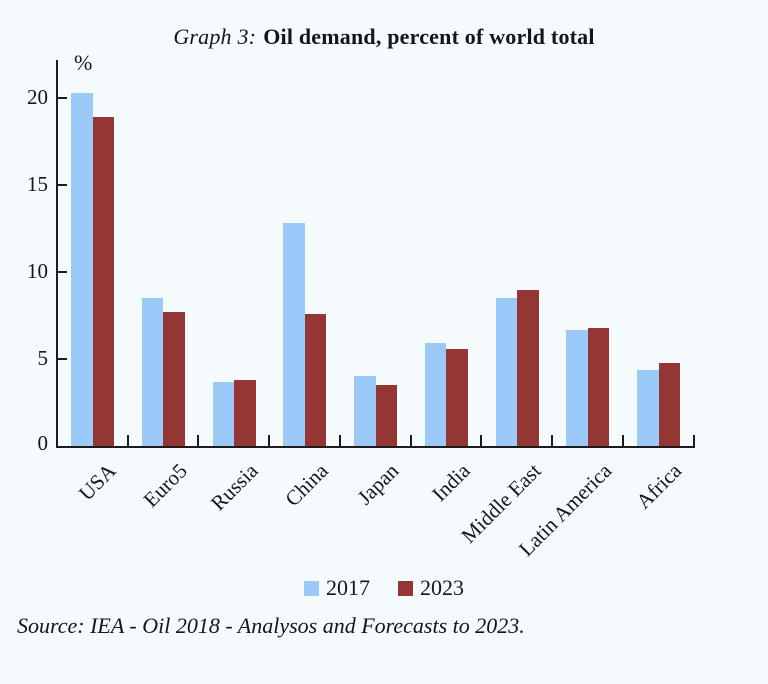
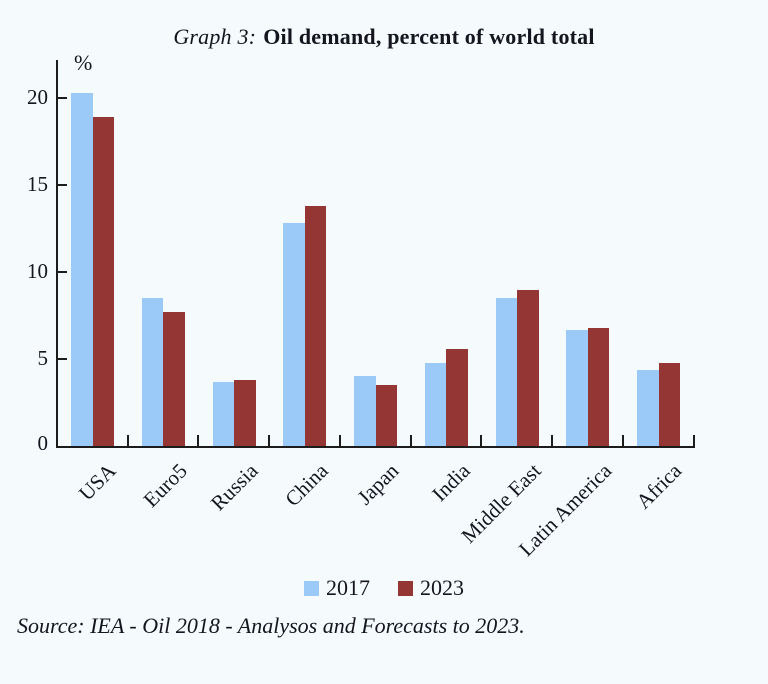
2023/China: 7.6 -> 13.8
2017/India: 5.9 -> 4.8
